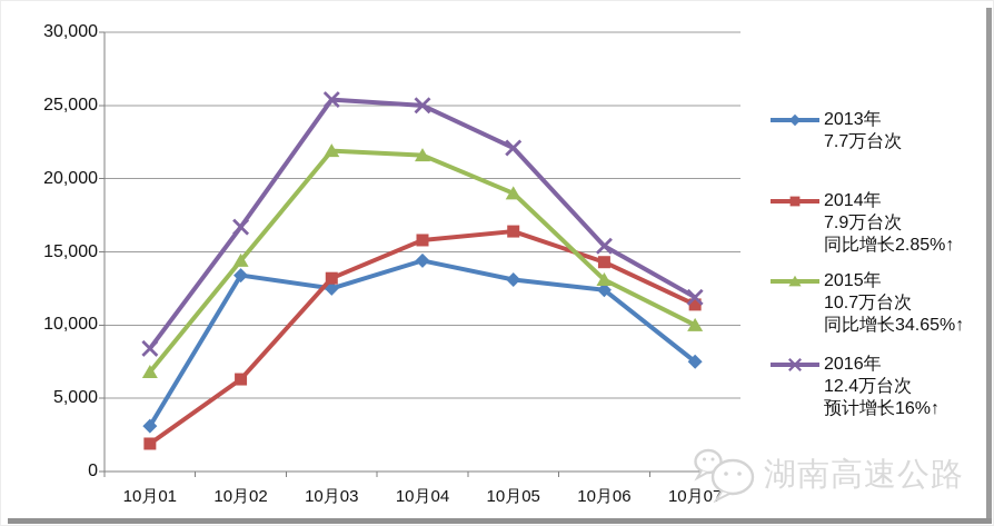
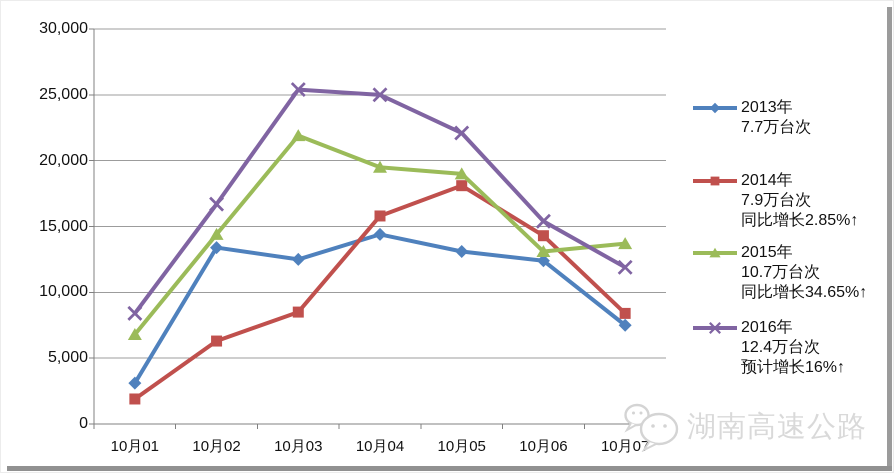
2014年/10月03: 13200 -> 8500
2015年/10月04: 21600 -> 19500
2014年/10月05: 16400 -> 18100
2014年/10月07: 11400 -> 8400
2015年/10月07: 10000 -> 13700
